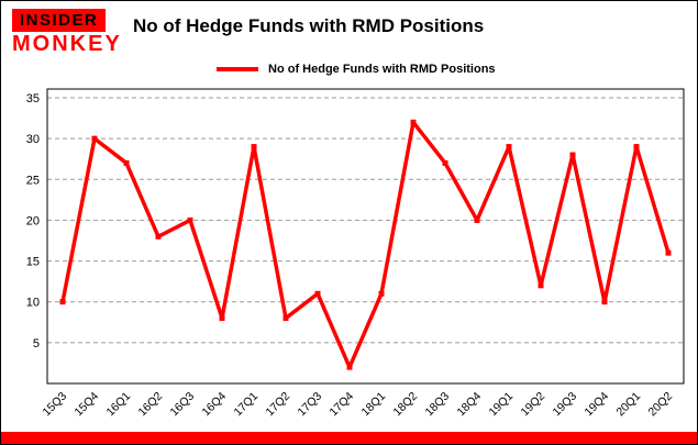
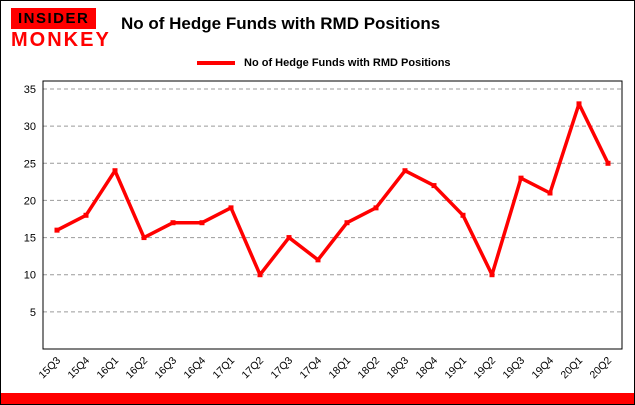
15Q3: 10 -> 16
15Q4: 30 -> 18
16Q1: 27 -> 24
16Q2: 18 -> 15
16Q3: 20 -> 17
16Q4: 8 -> 17
17Q1: 29 -> 19
17Q2: 8 -> 10
17Q3: 11 -> 15
17Q4: 2 -> 12
18Q1: 11 -> 17
18Q2: 32 -> 19
18Q3: 27 -> 24
18Q4: 20 -> 22
19Q1: 29 -> 18
19Q2: 12 -> 10
19Q3: 28 -> 23
19Q4: 10 -> 21
20Q1: 29 -> 33
20Q2: 16 -> 25
